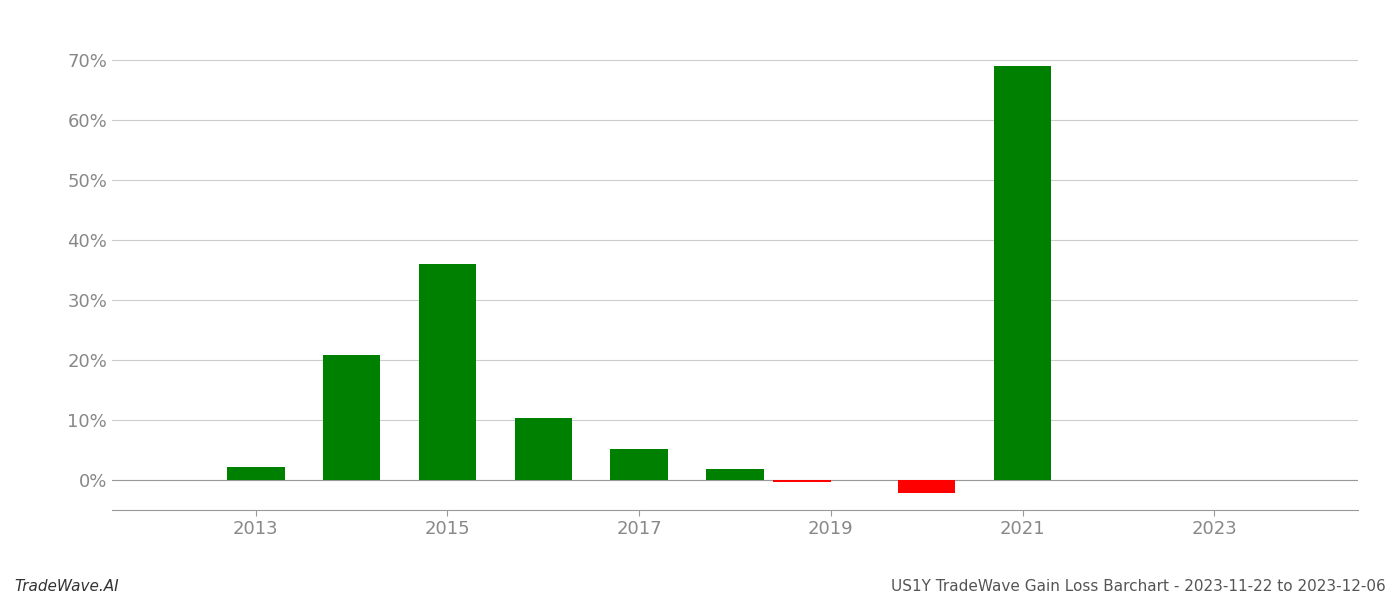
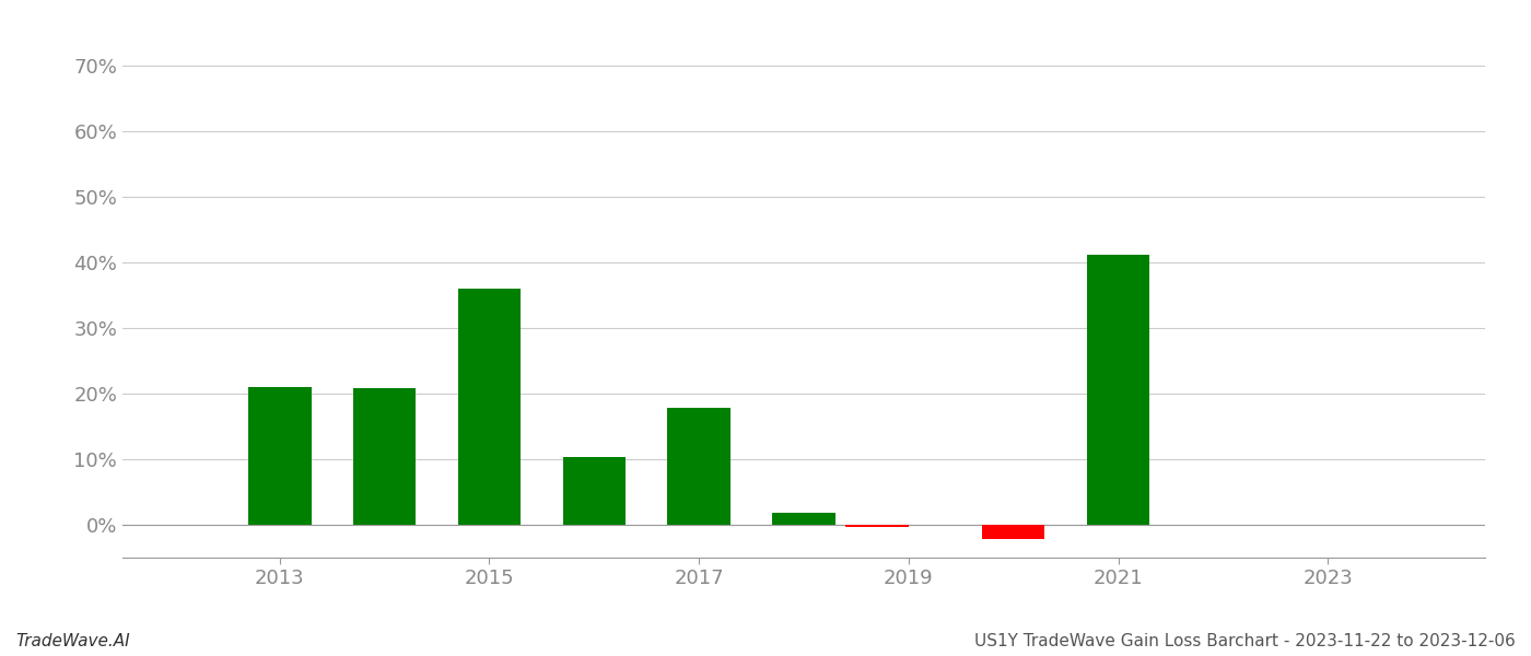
2013: 2.2% -> 21.0%
2017: 5.2% -> 17.8%
2021: 69.0% -> 41.2%
